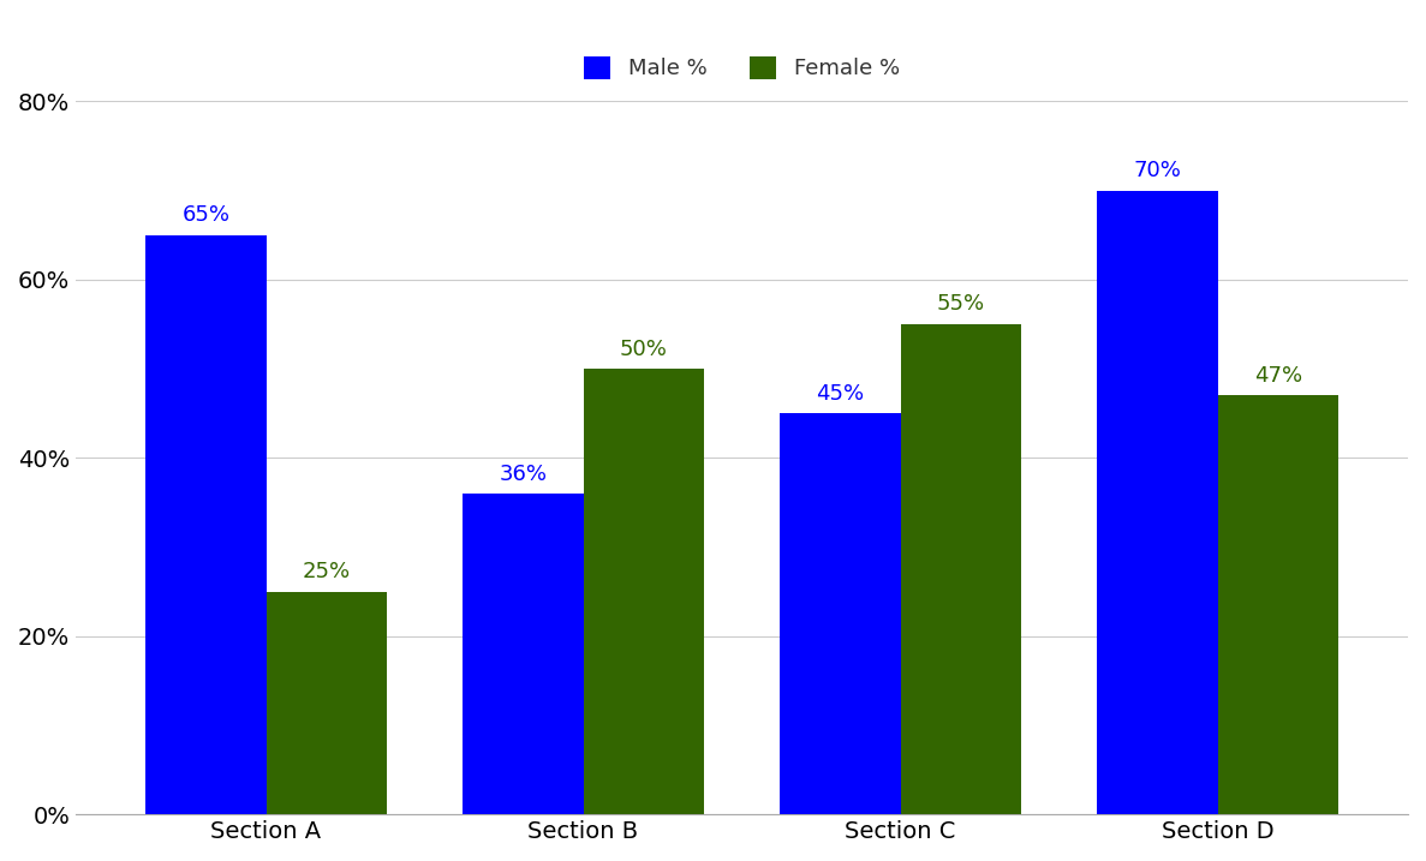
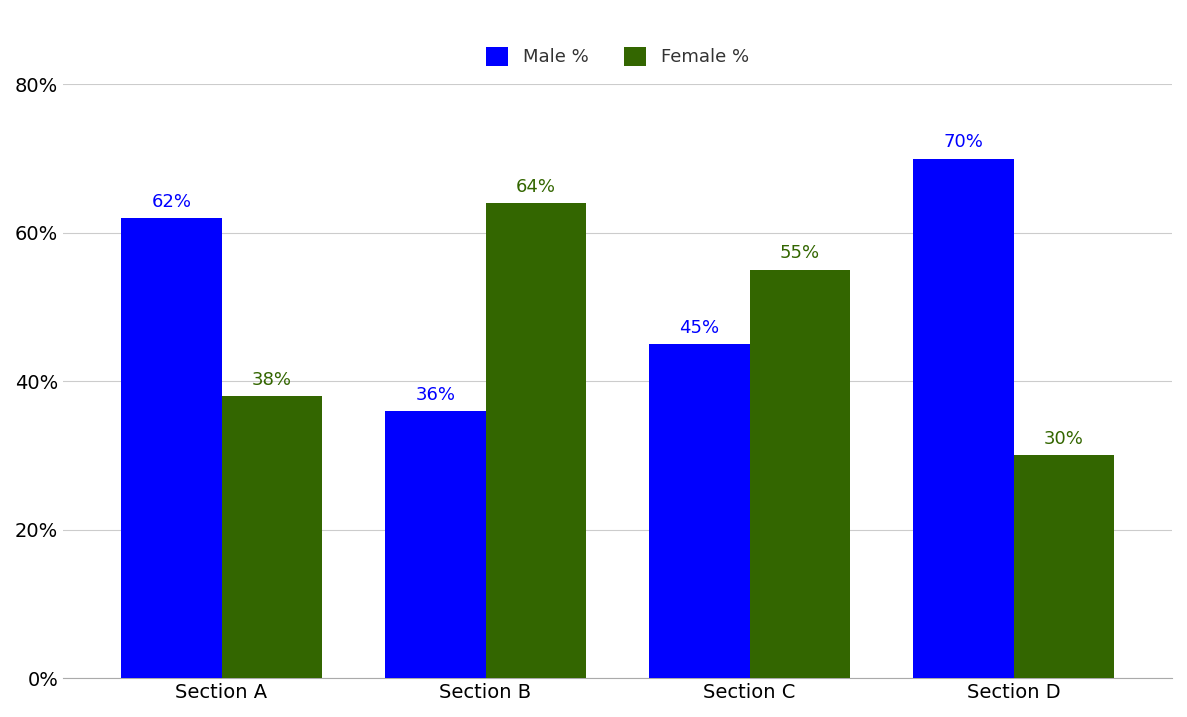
Male %/Section A: 65% -> 62%
Female %/Section A: 25% -> 38%
Female %/Section B: 50% -> 64%
Female %/Section D: 47% -> 30%
